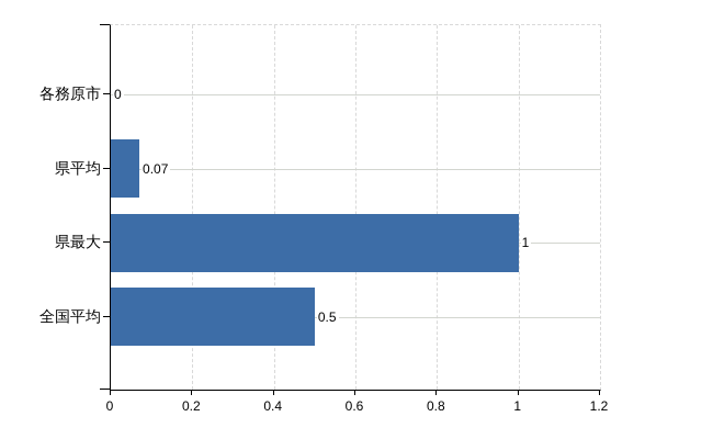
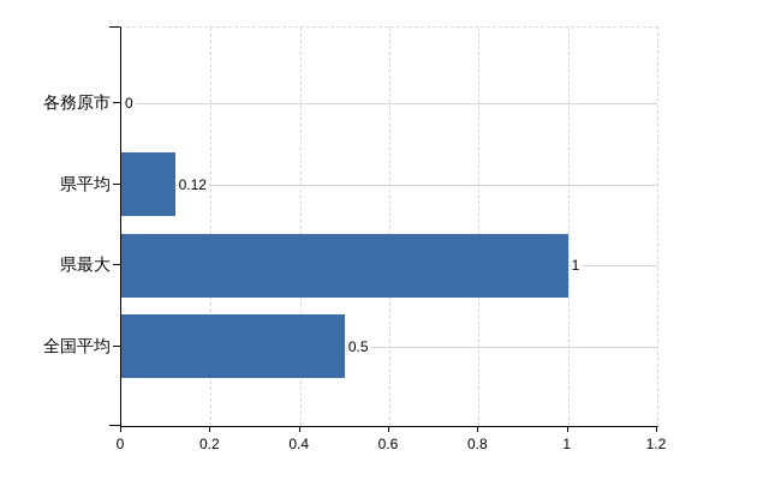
県平均: 0.07 -> 0.12
